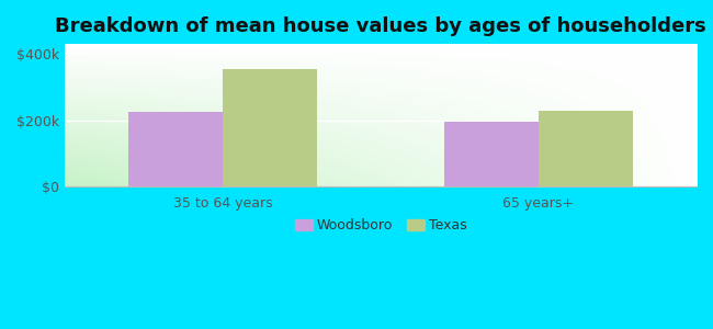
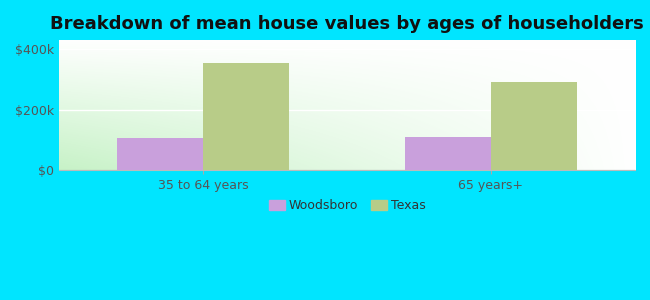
Woodsboro/35 to 64 years: $225k -> $105k
Woodsboro/65 years+: $195k -> $110k
Texas/65 years+: $230k -> $290k
